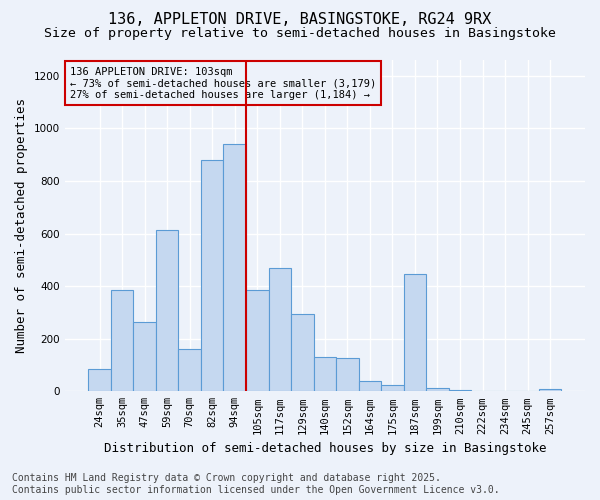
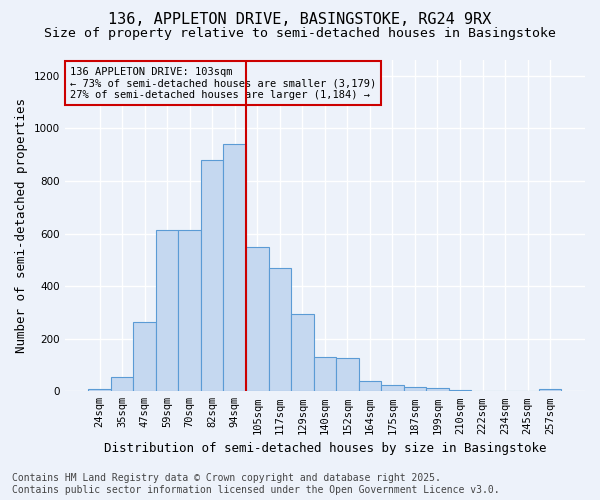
24sqm: 85 -> 8
35sqm: 385 -> 55
70sqm: 160 -> 615
105sqm: 385 -> 550
187sqm: 445 -> 15
